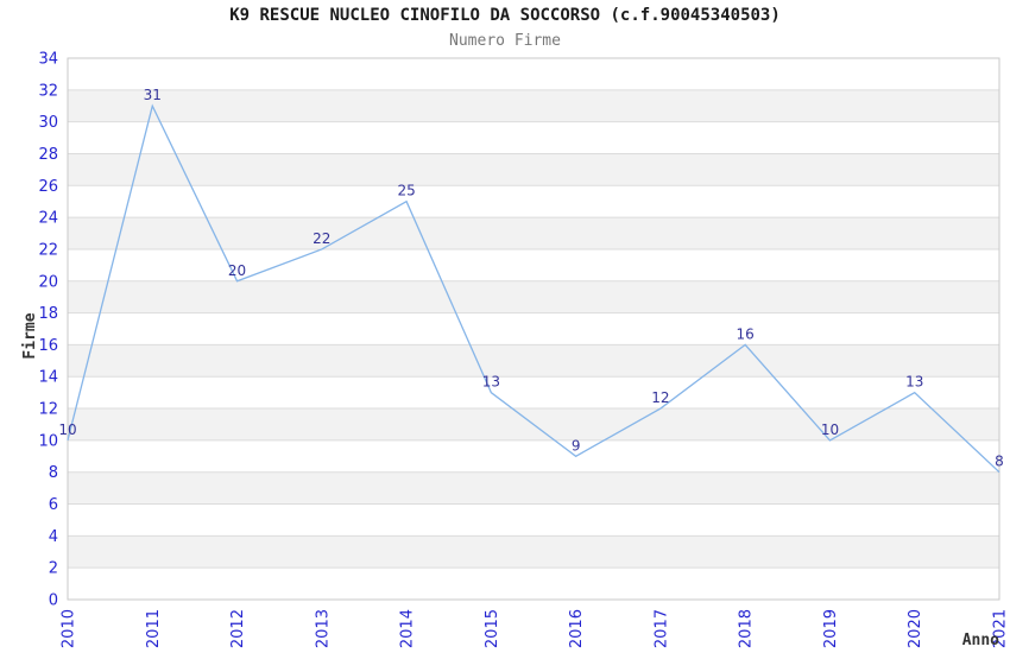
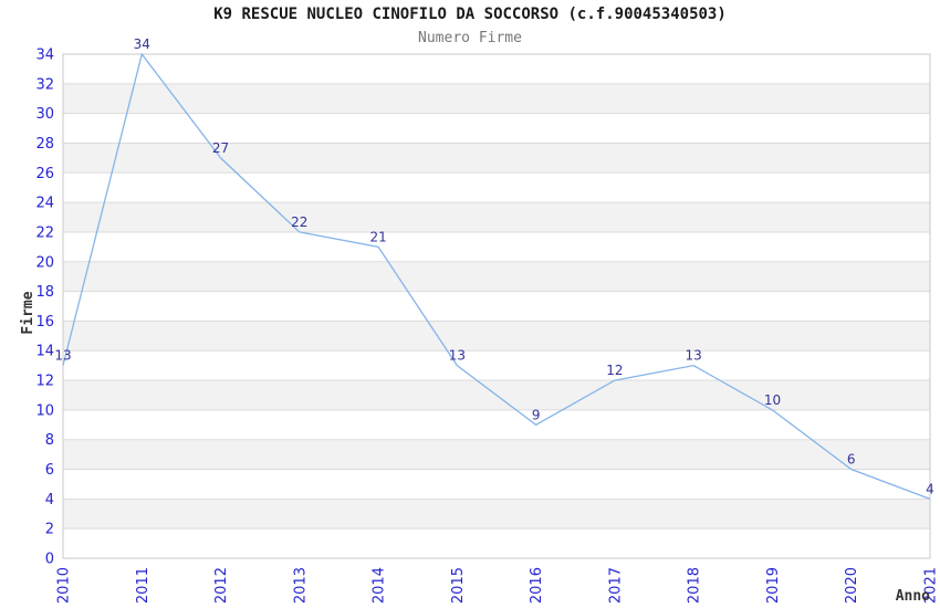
2010: 10 -> 13
2011: 31 -> 34
2012: 20 -> 27
2014: 25 -> 21
2018: 16 -> 13
2020: 13 -> 6
2021: 8 -> 4
